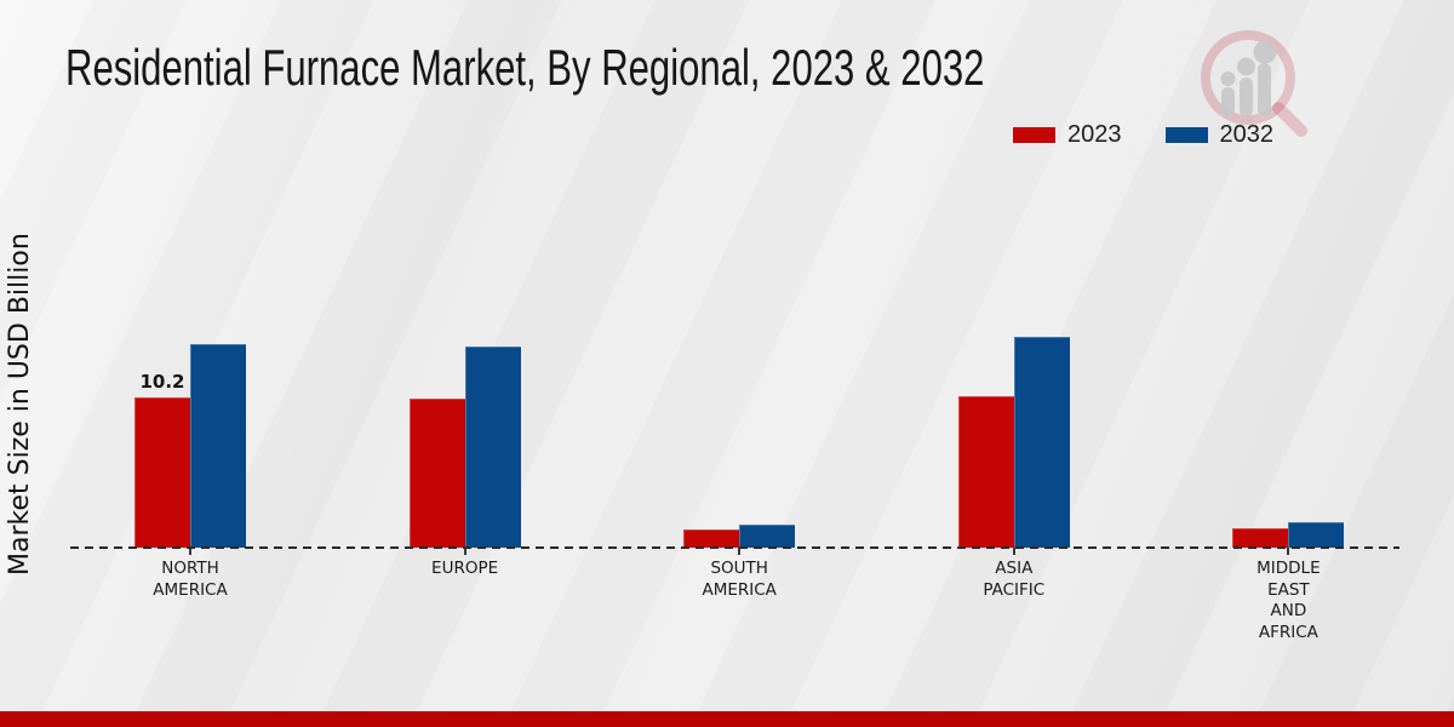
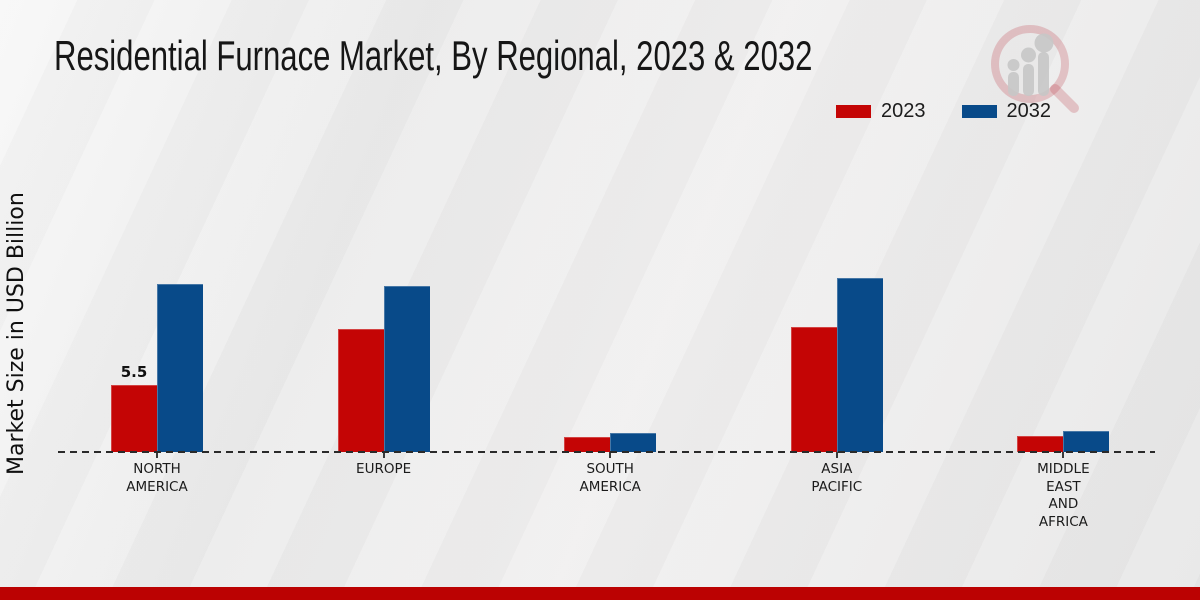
2023/NORTH AMERICA: 10.2 -> 5.5
